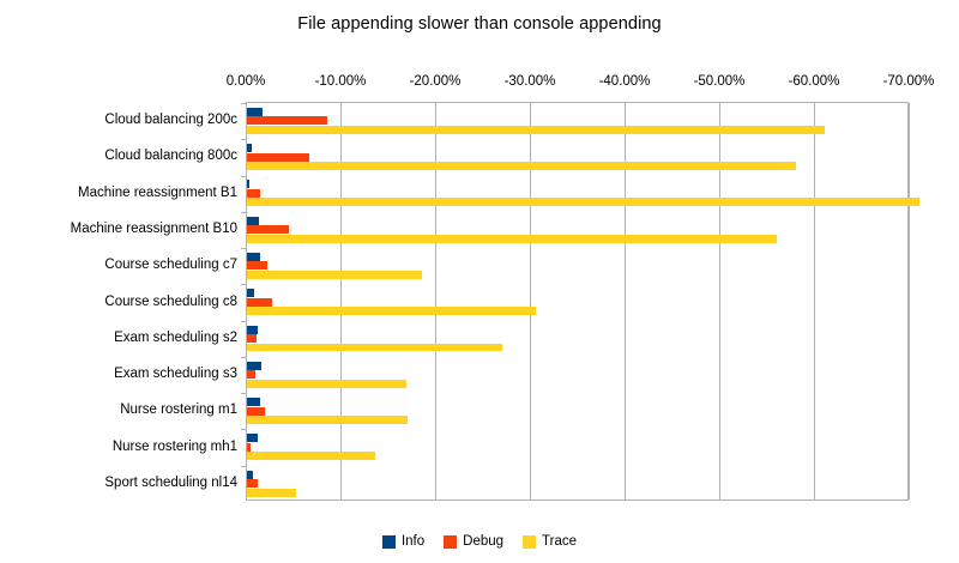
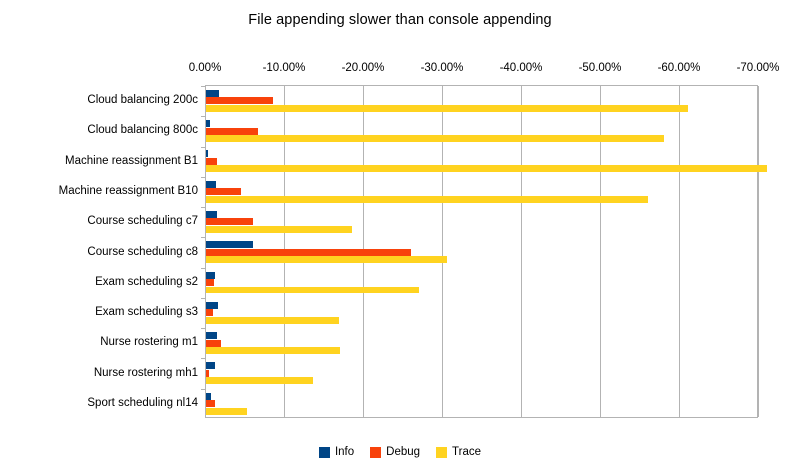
Debug/Course scheduling c7: -2% -> -6%
Info/Course scheduling c8: -1% -> -6%
Debug/Course scheduling c8: -3% -> -26%
